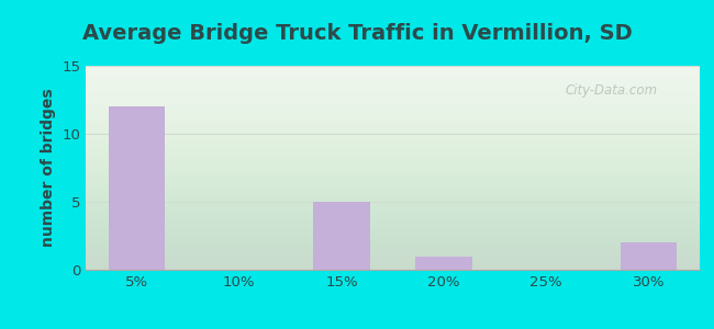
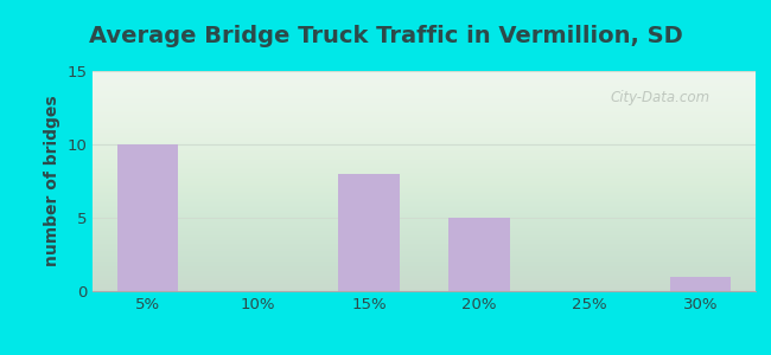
5%: 12 -> 10
15%: 5 -> 8
20%: 1 -> 5
30%: 2 -> 1
